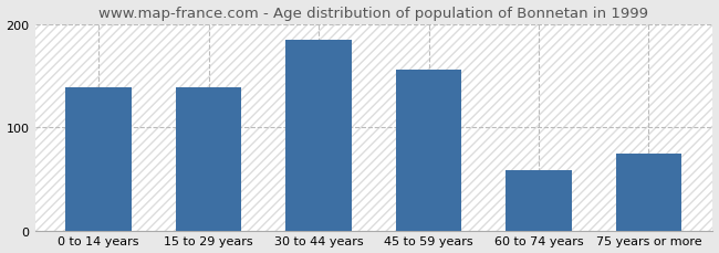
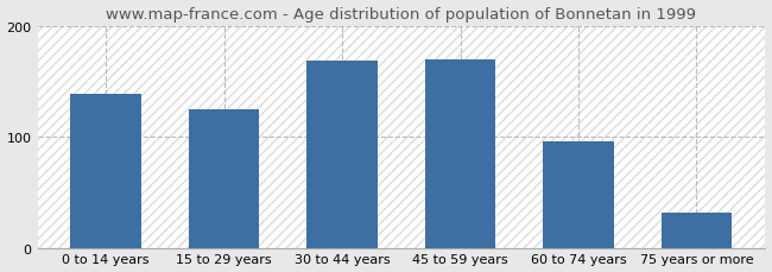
15 to 29 years: 138 -> 125
30 to 44 years: 184 -> 168
45 to 59 years: 156 -> 170
60 to 74 years: 58 -> 96
75 years or more: 74 -> 32
